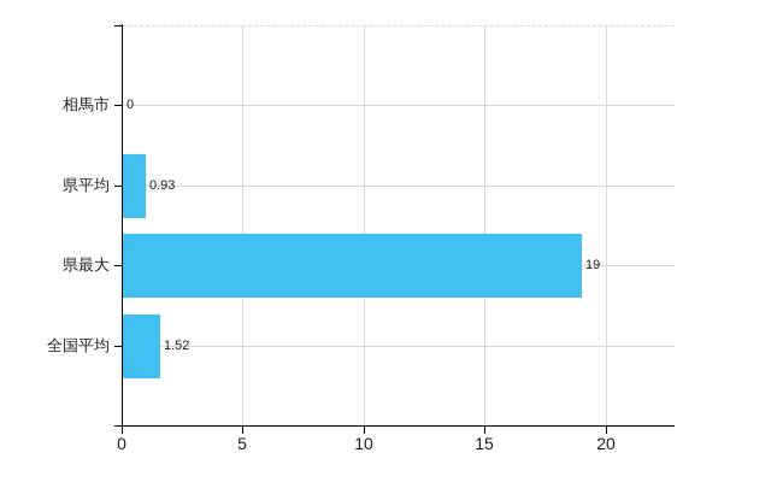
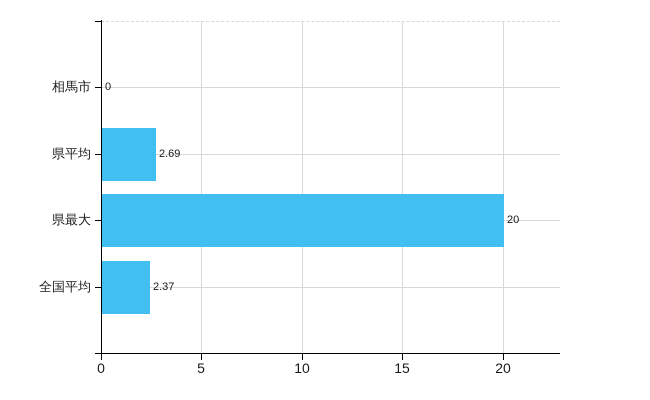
県平均: 0.93 -> 2.69
県最大: 19 -> 20
全国平均: 1.52 -> 2.37
